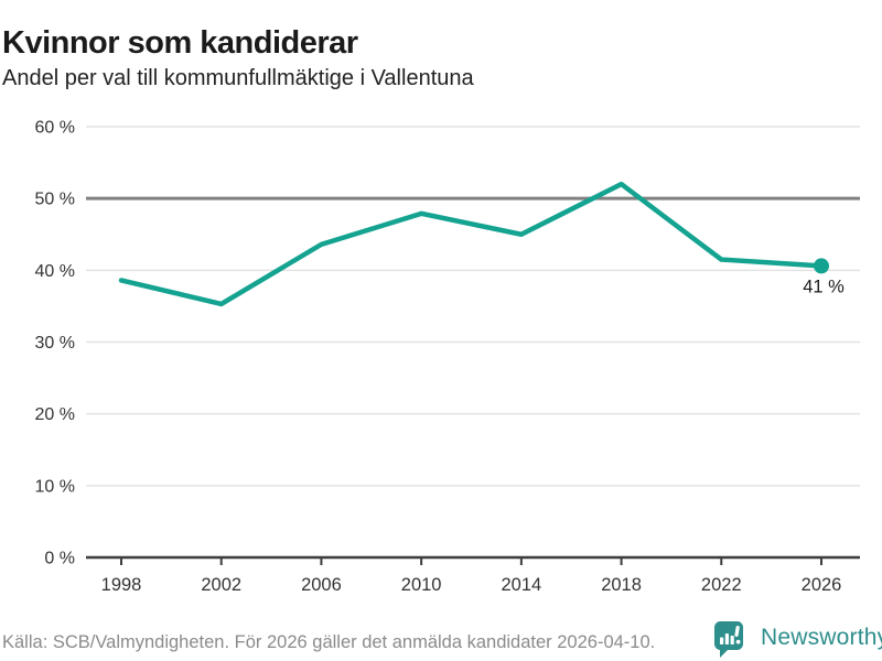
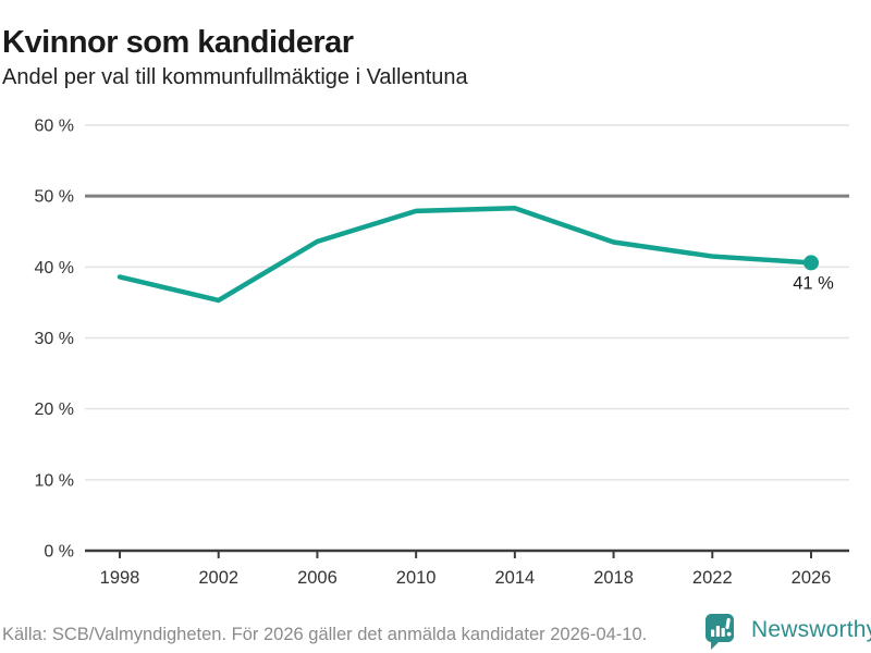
2014: 45% -> 48%
2018: 52% -> 44%
